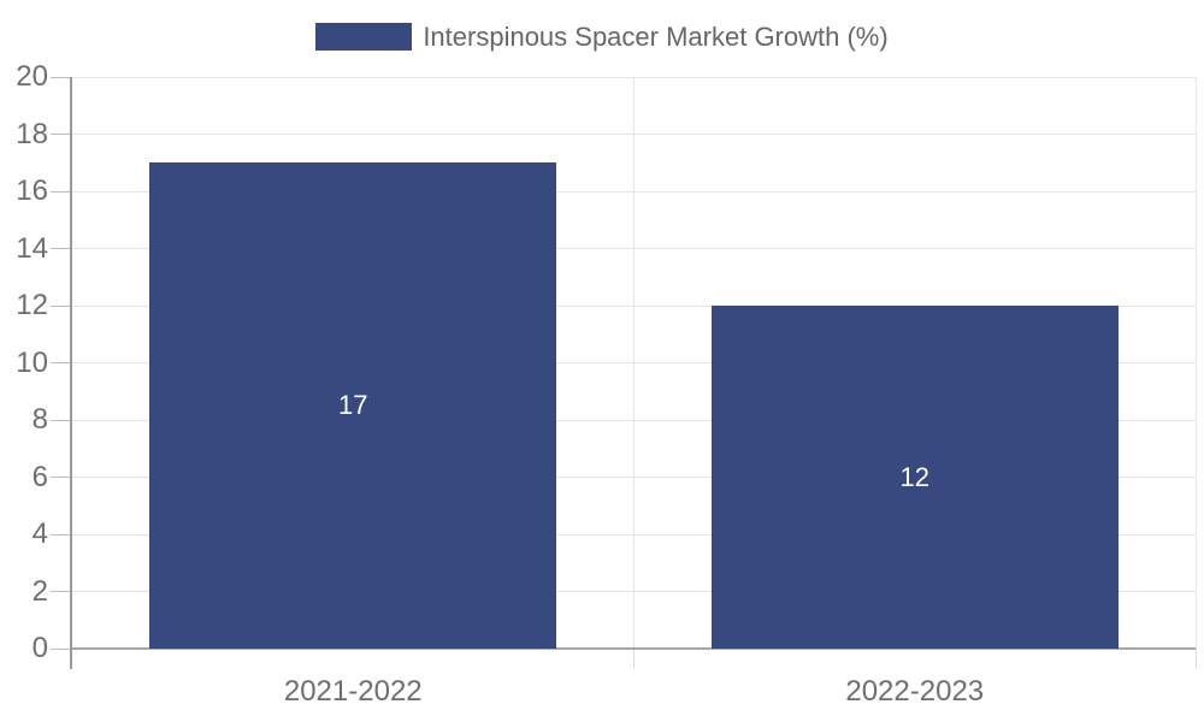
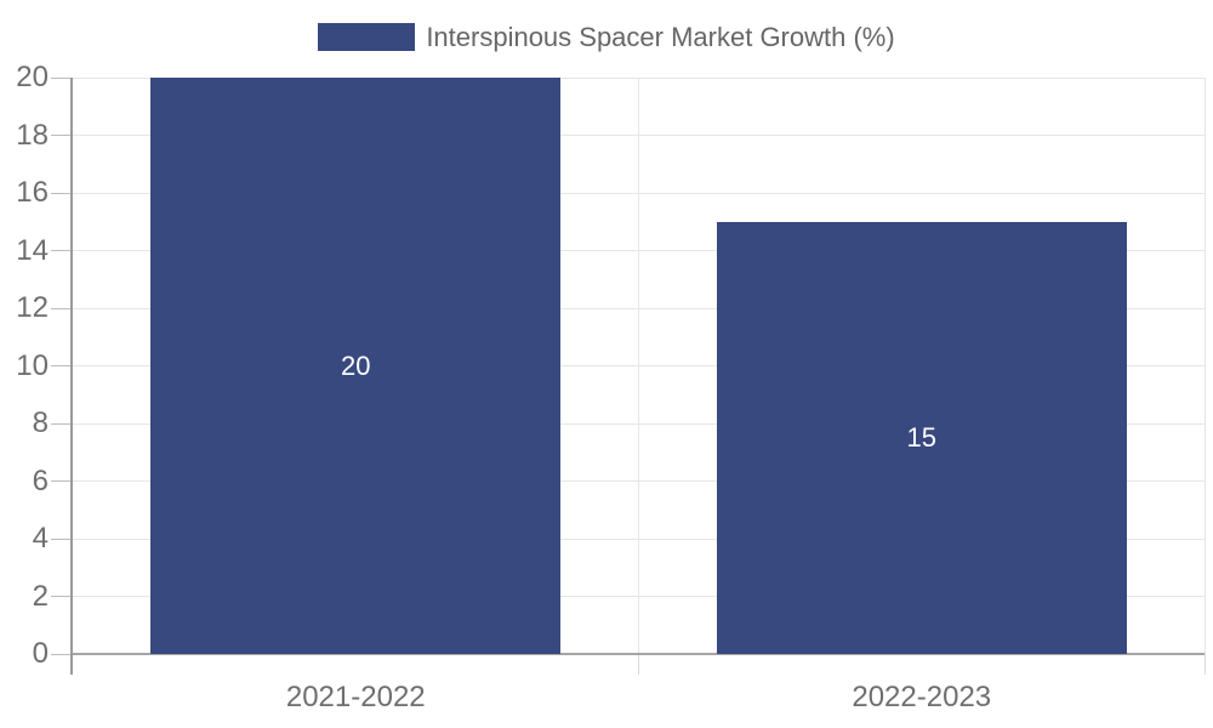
2021-2022: 17 -> 20
2022-2023: 12 -> 15
